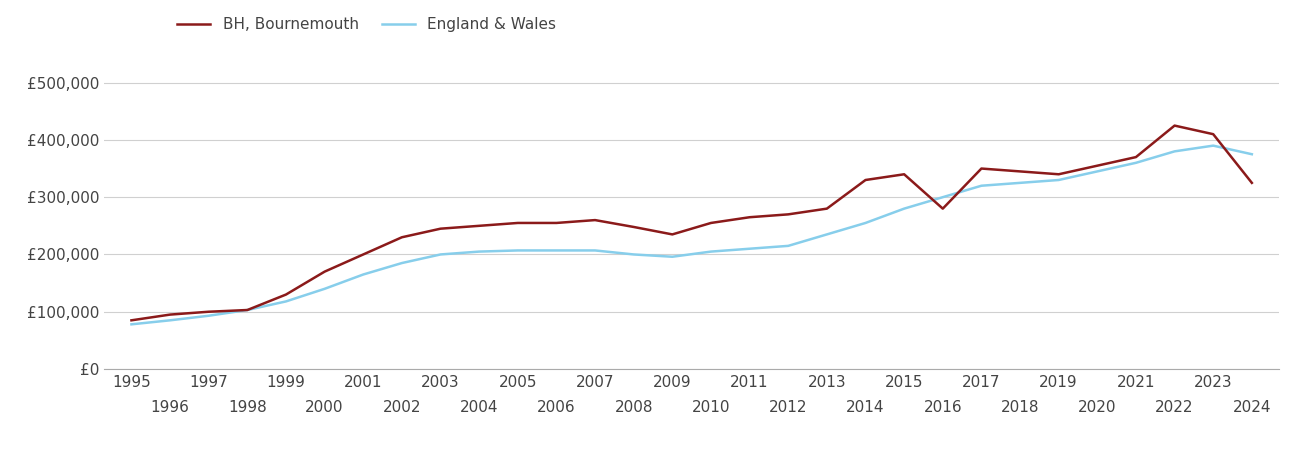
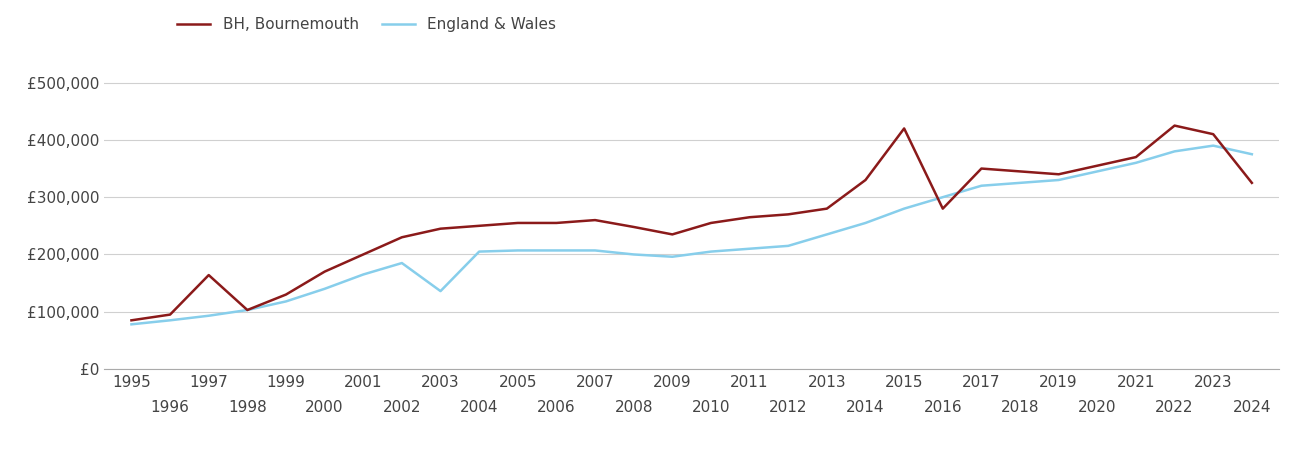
BH, Bournemouth/1997: £100,000 -> £164,000
England & Wales/2003: £200,000 -> £136,000
BH, Bournemouth/2015: £340,000 -> £420,000
